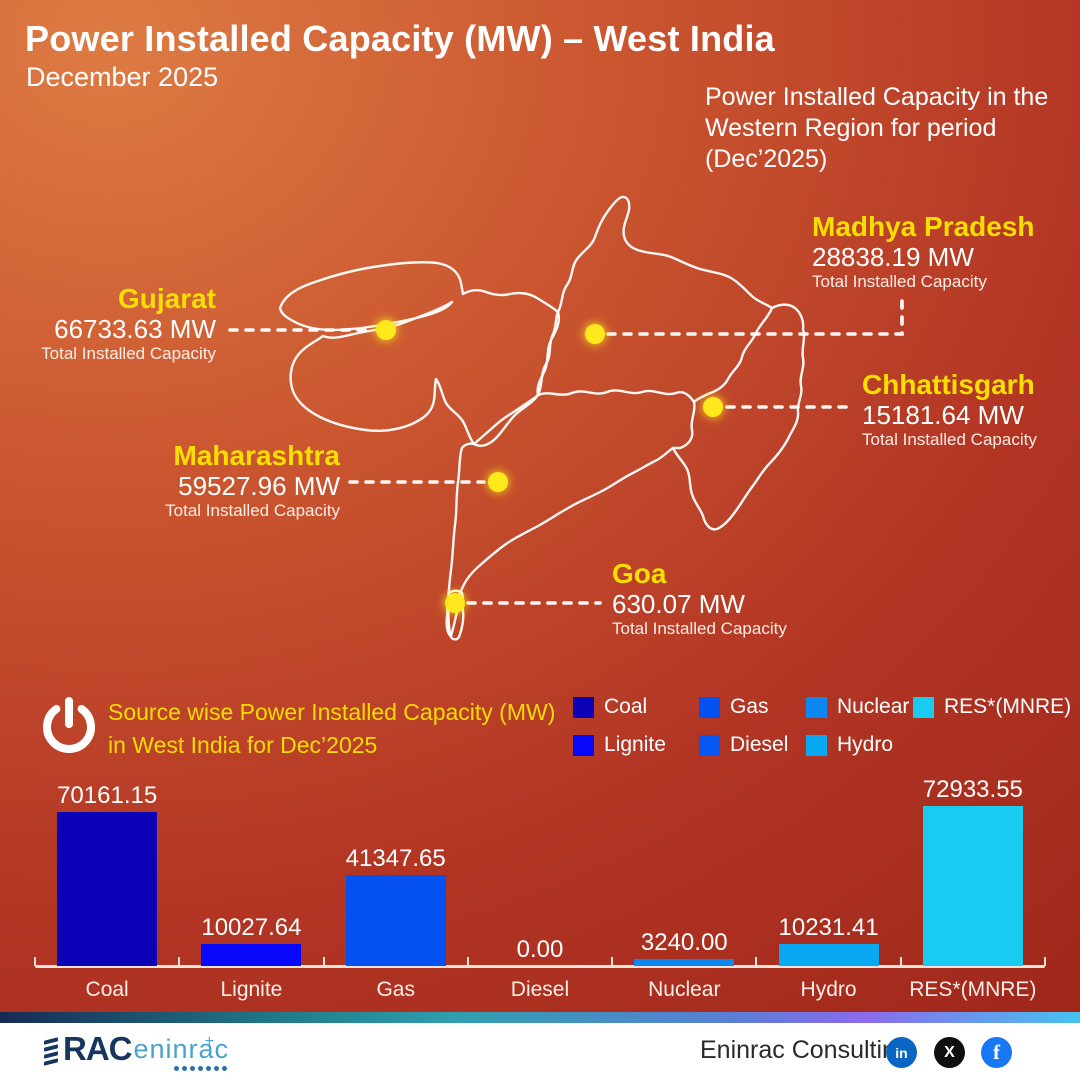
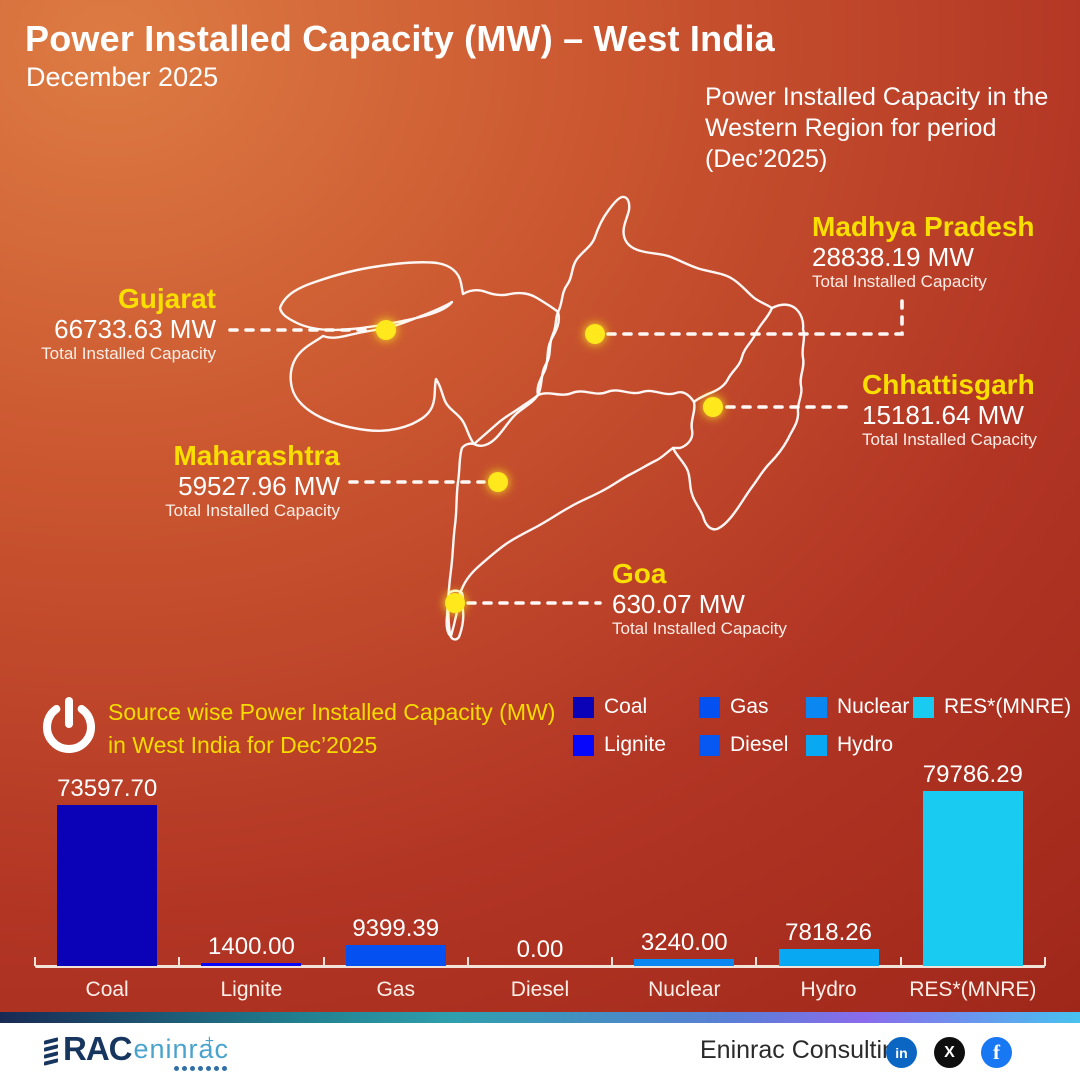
Coal: 70161.15 -> 73597.70
Lignite: 10027.64 -> 1400.00
Gas: 41347.65 -> 9399.39
Hydro: 10231.41 -> 7818.26
RES*(MNRE): 72933.55 -> 79786.29
